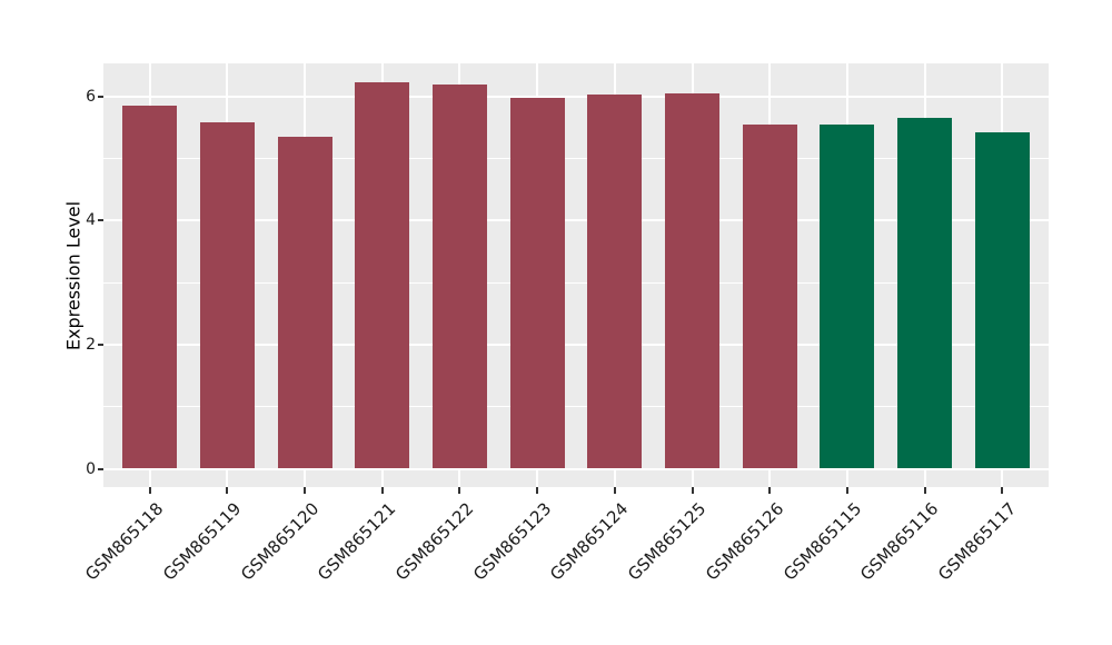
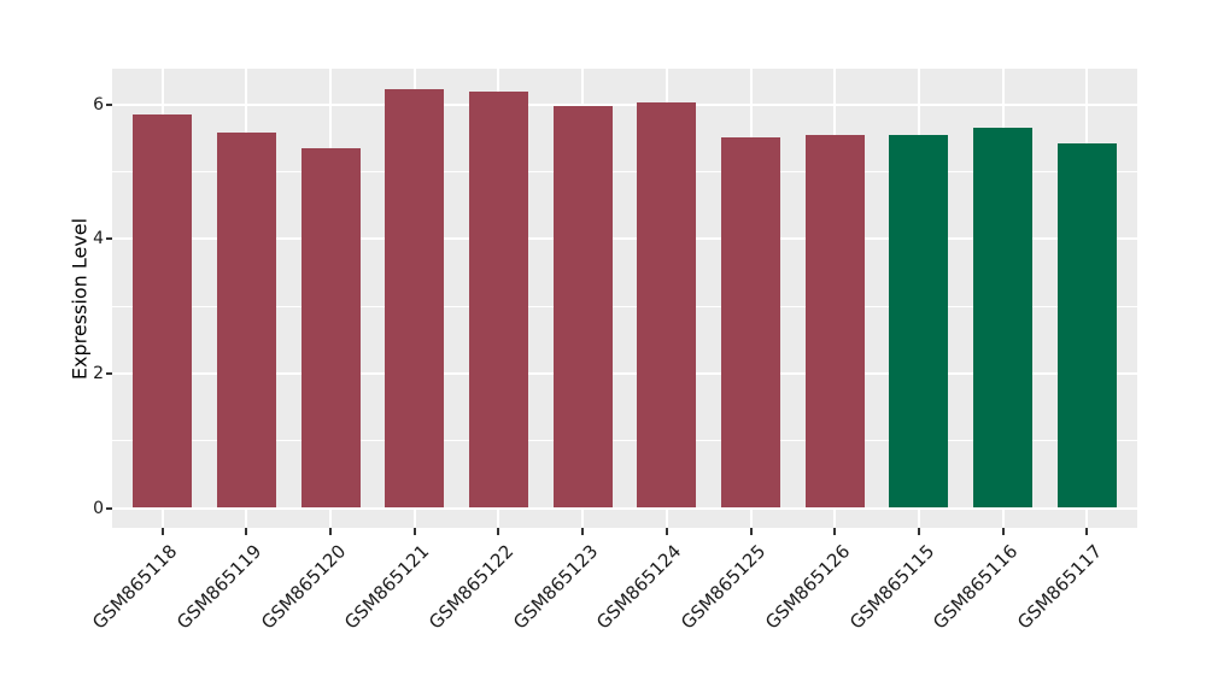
GSM865125: 6.0 -> 5.5
